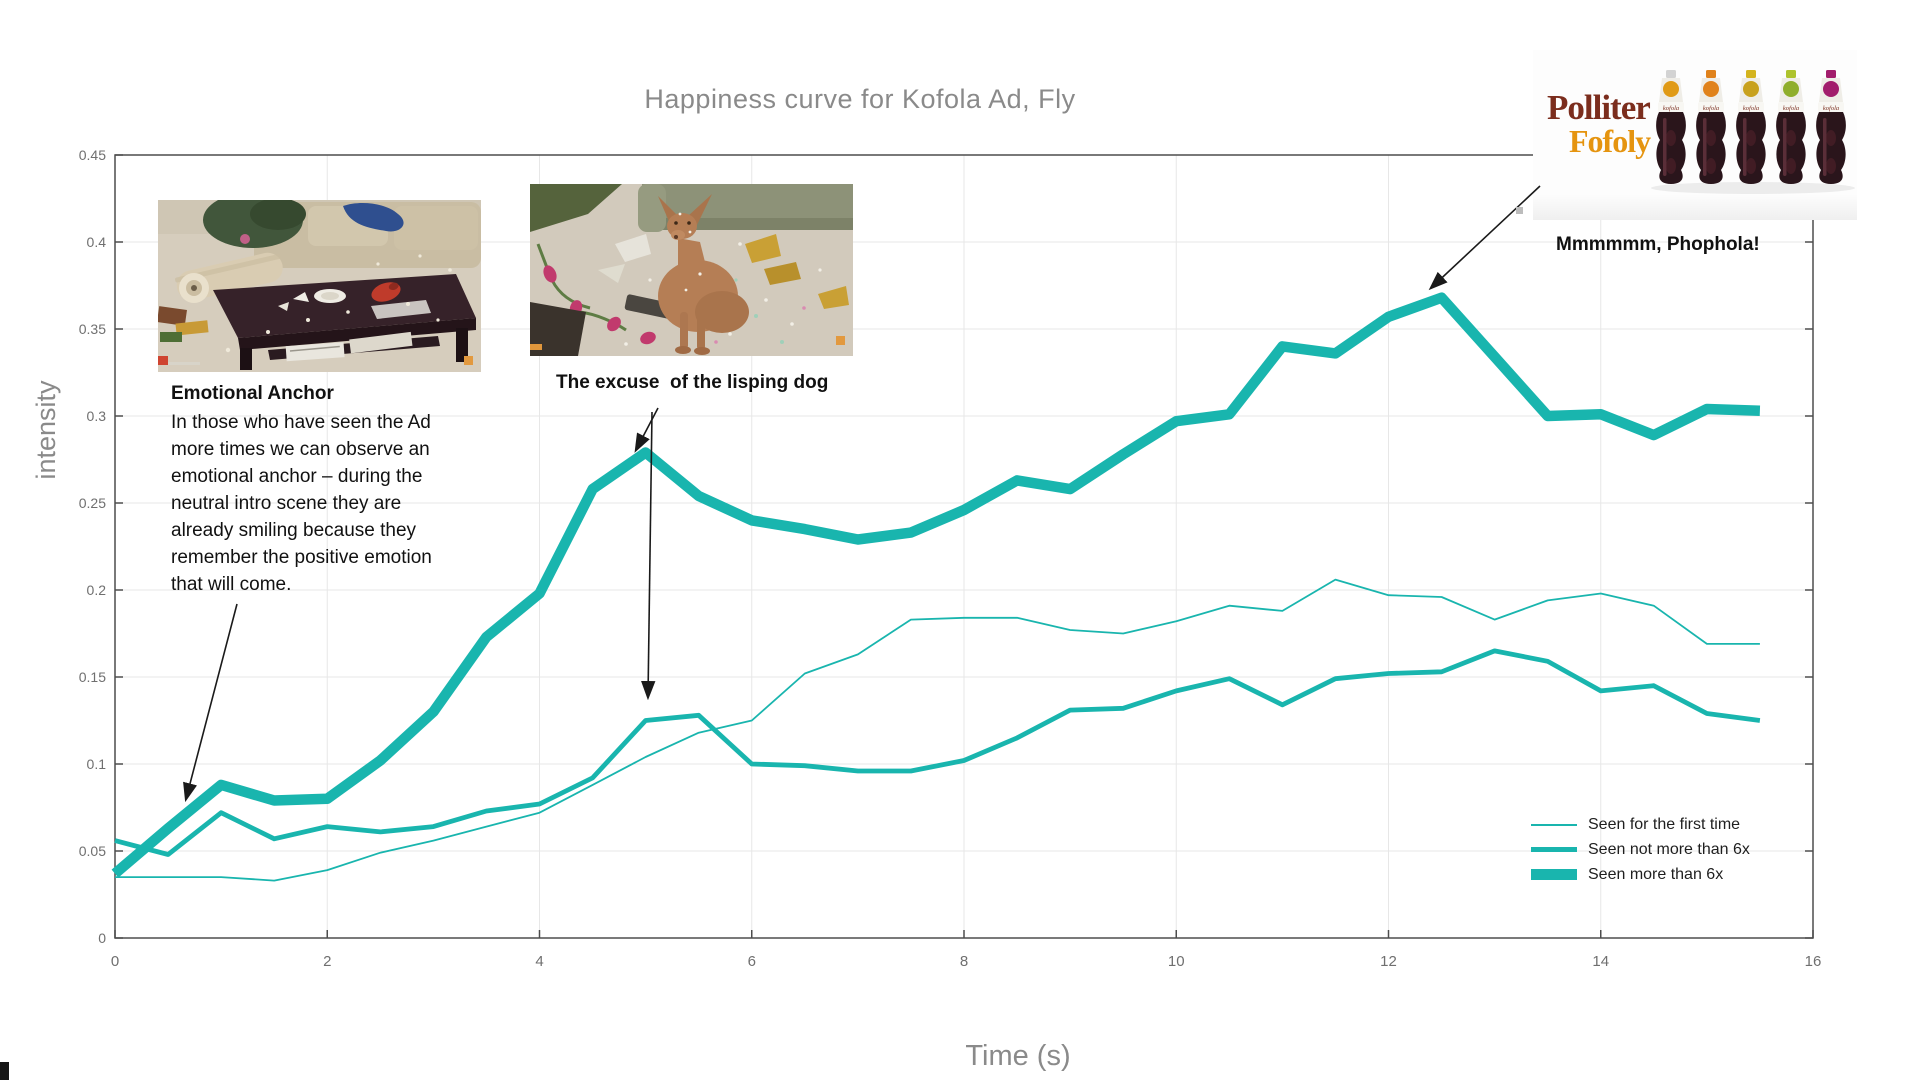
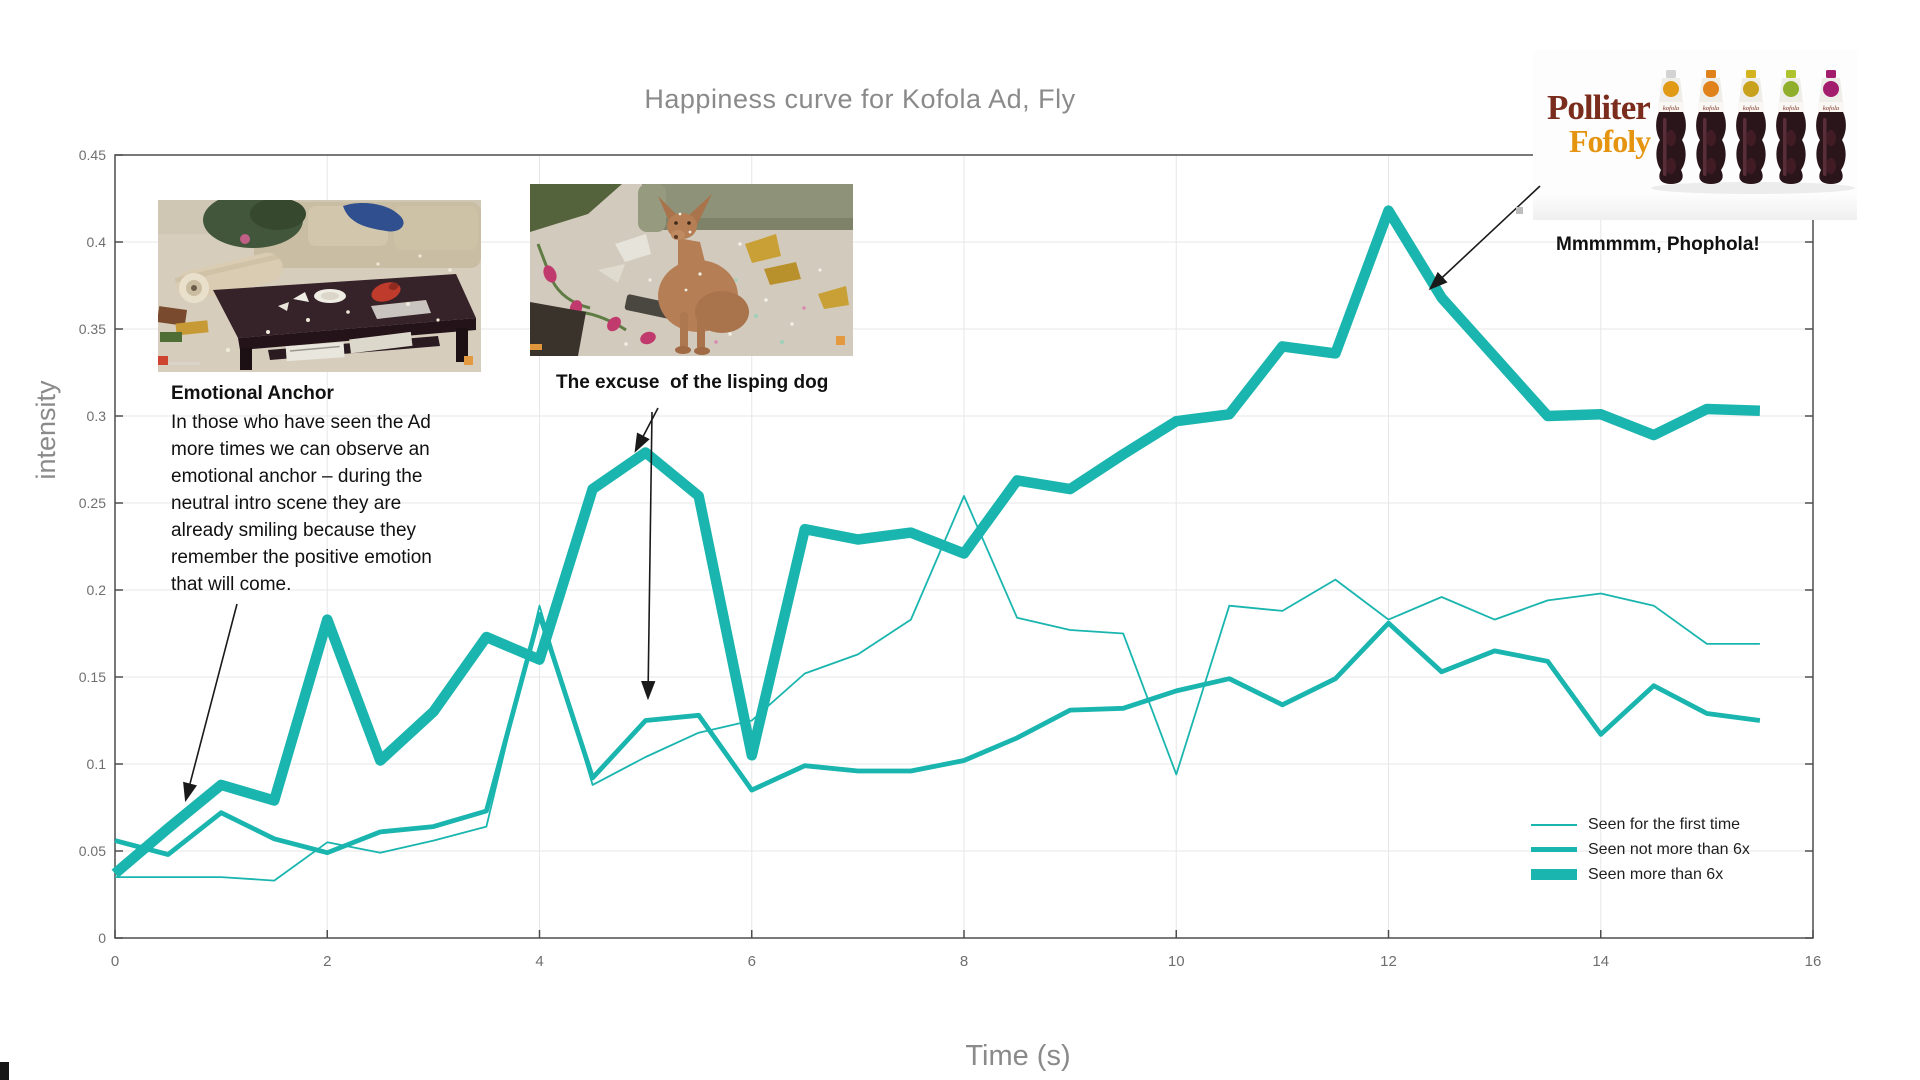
Seen for the first time/2: 0.039 -> 0.055
Seen not more than 6x/2: 0.064 -> 0.049
Seen more than 6x/2: 0.080 -> 0.183
Seen for the first time/4: 0.072 -> 0.191
Seen not more than 6x/4: 0.077 -> 0.186
Seen more than 6x/4: 0.198 -> 0.160
Seen not more than 6x/6: 0.100 -> 0.085
Seen more than 6x/6: 0.240 -> 0.105
Seen for the first time/8: 0.184 -> 0.254
Seen more than 6x/8: 0.246 -> 0.221
Seen for the first time/10: 0.182 -> 0.094
Seen for the first time/12: 0.197 -> 0.183
Seen not more than 6x/12: 0.152 -> 0.181
Seen more than 6x/12: 0.357 -> 0.418
Seen not more than 6x/14: 0.142 -> 0.117
